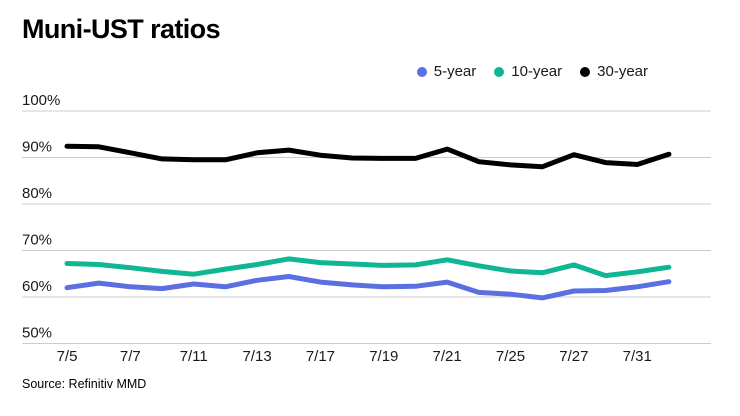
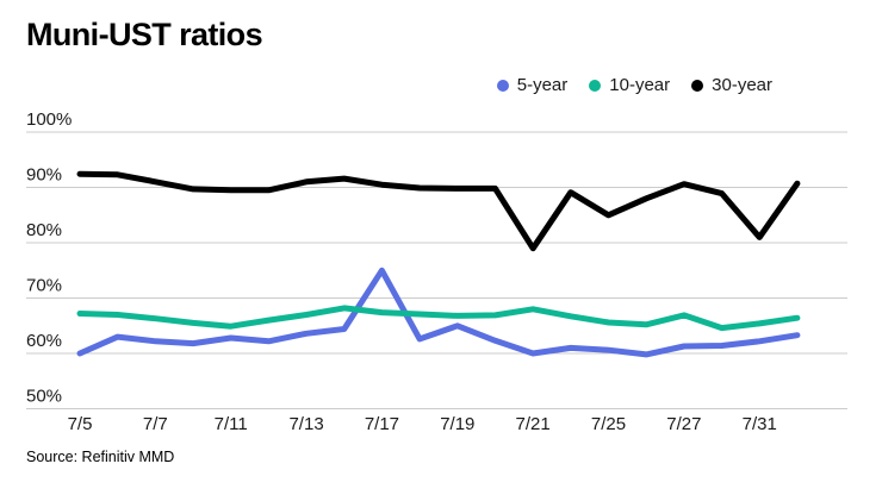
5-year/7/5: 62% -> 60%
5-year/7/17: 63% -> 75%
5-year/7/19: 62% -> 65%
5-year/7/21: 63% -> 60%
30-year/7/21: 92% -> 79%
30-year/7/25: 88% -> 85%
30-year/7/31: 88% -> 81%
